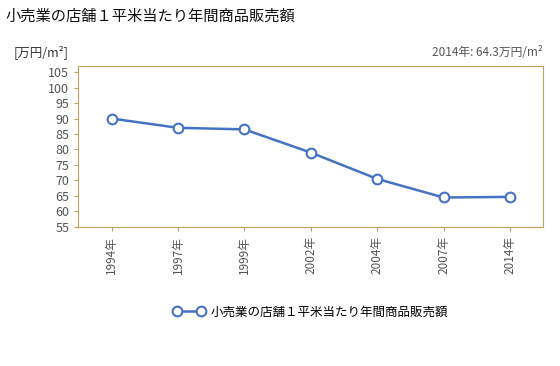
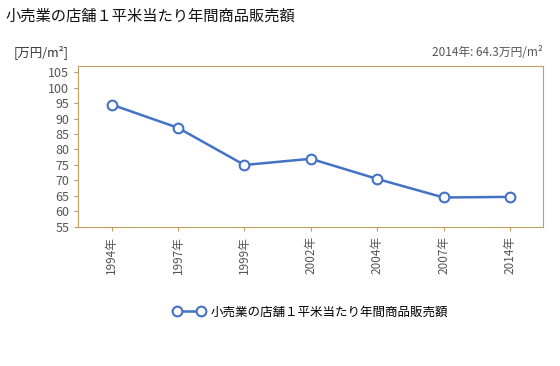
1994年: 90.0 -> 94.5
1999年: 86.5 -> 75.0
2002年: 79.0 -> 77.0
